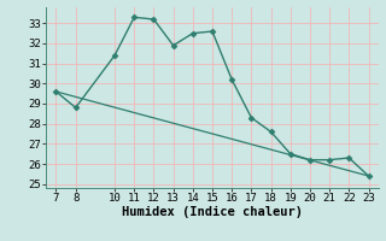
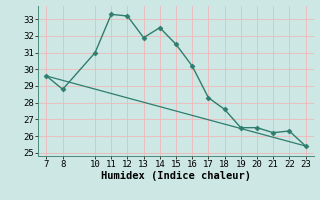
10: 31.4 -> 31.0
15: 32.6 -> 31.5
20: 26.2 -> 26.5
